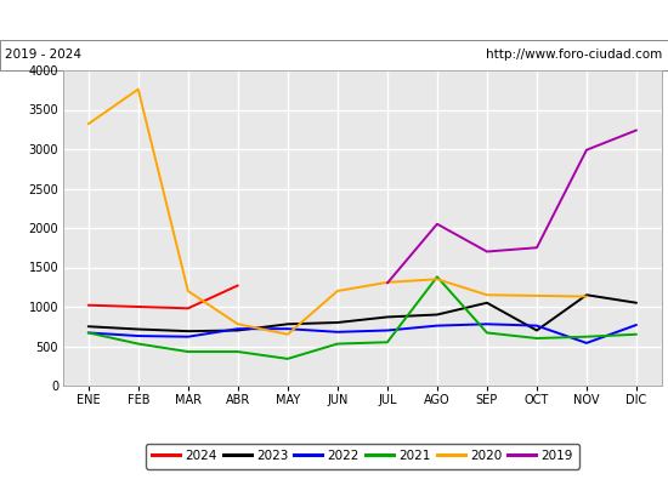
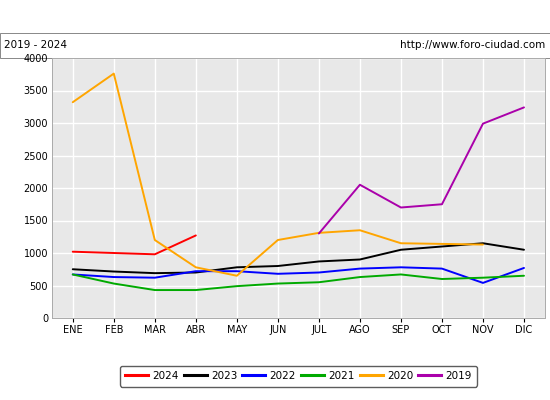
2021/MAY: 340 -> 490
2021/AGO: 1380 -> 630
2023/OCT: 700 -> 1100
